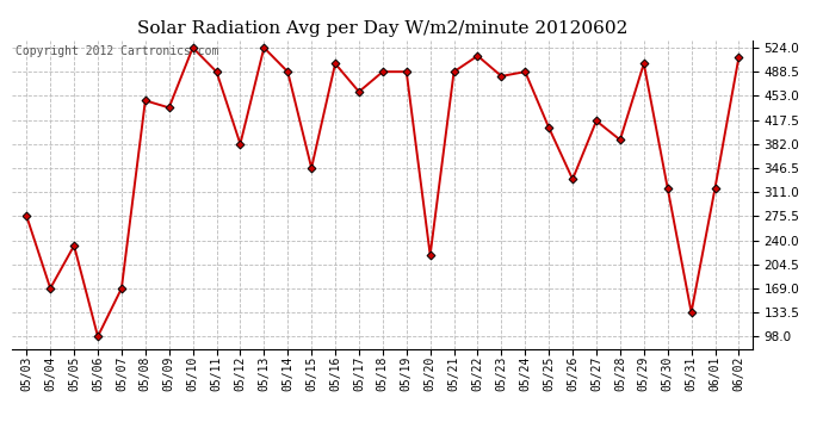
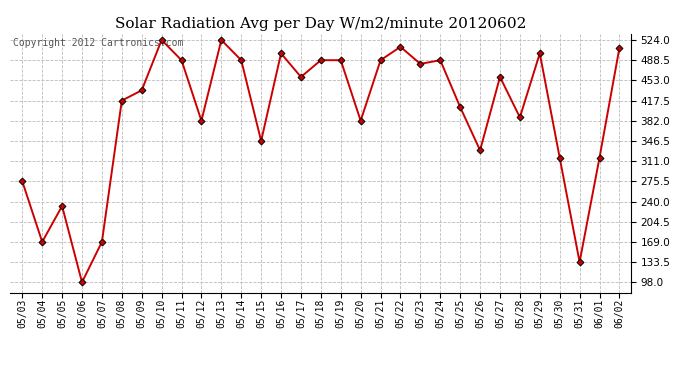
05/08: 446 -> 418
05/20: 218 -> 382
05/27: 416 -> 459
